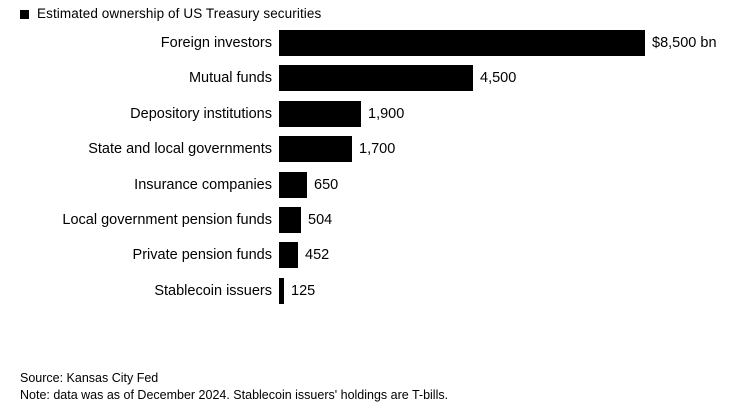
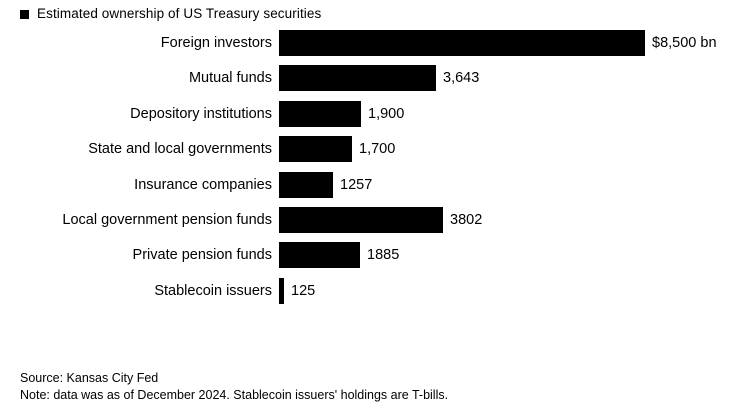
Mutual funds: 4,500 -> 3,643
Insurance companies: 650 -> 1257
Local government pension funds: 504 -> 3802
Private pension funds: 452 -> 1885
